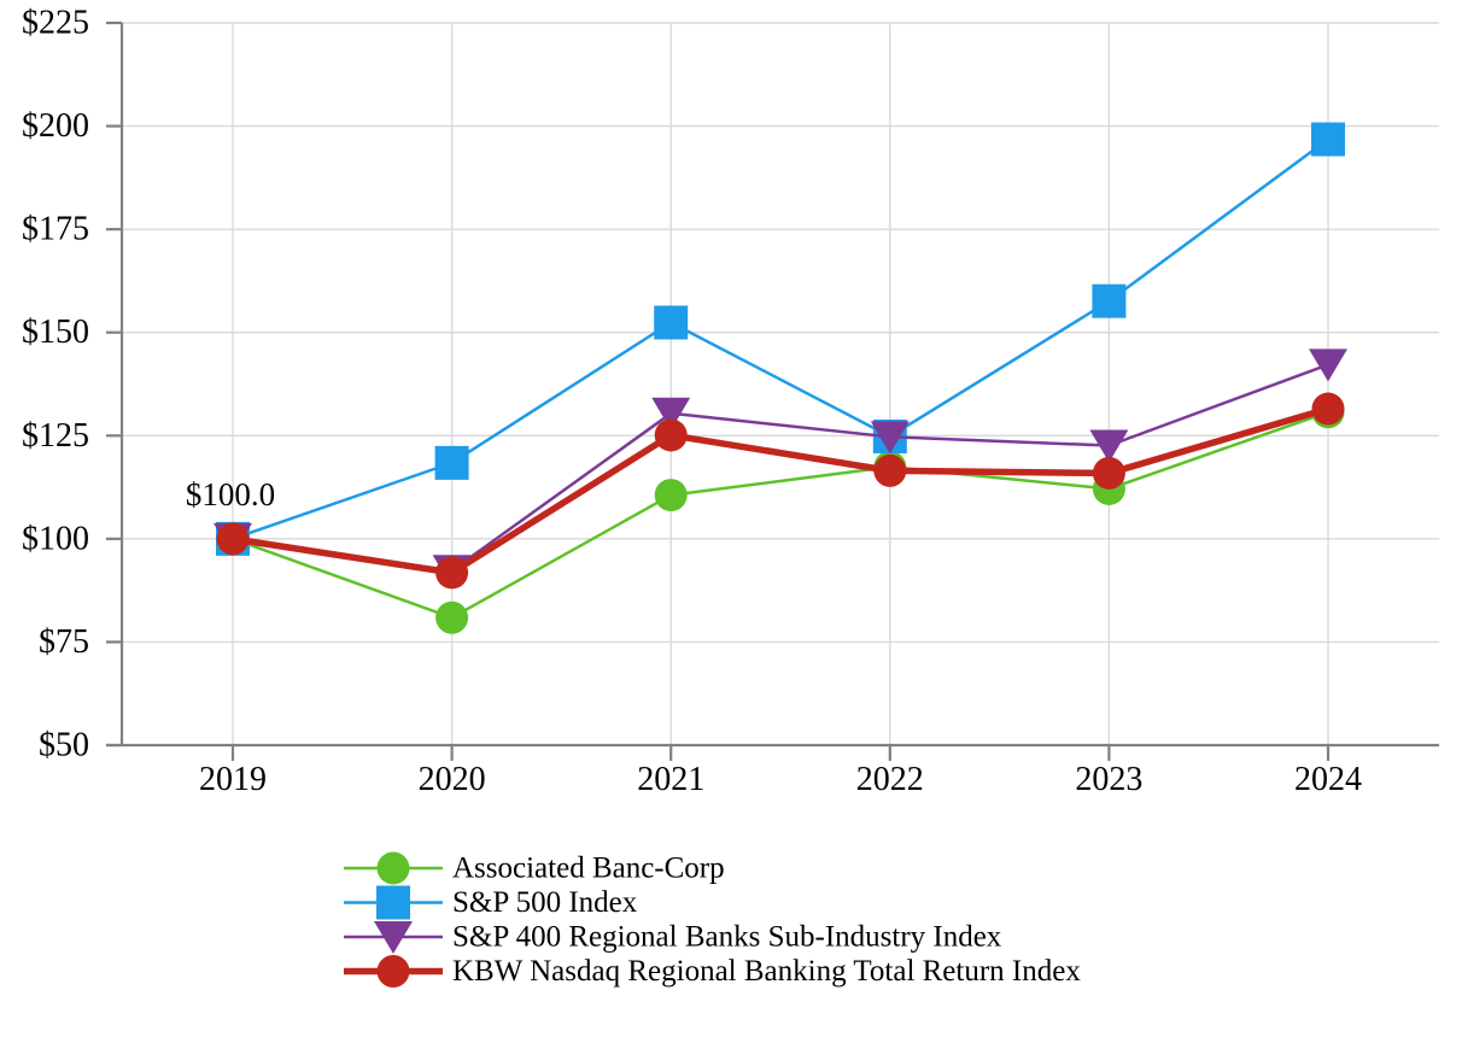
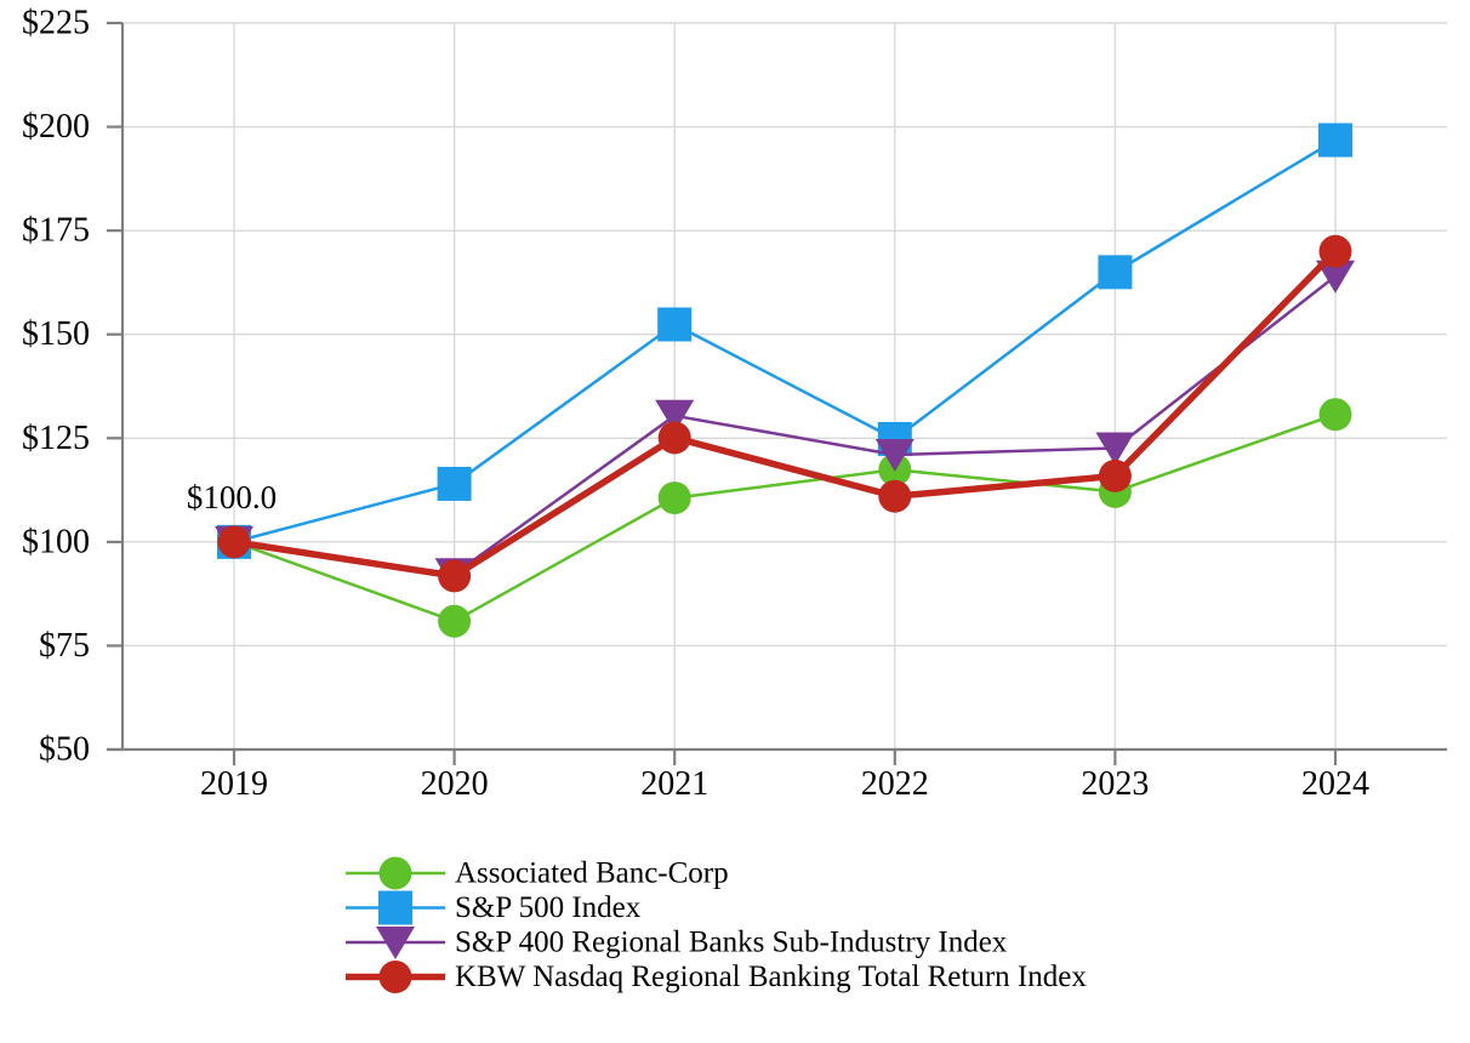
S&P 500 Index/2020: $118 -> $114
S&P 400 Regional Banks Sub-Industry Index/2022: $125 -> $121
KBW Nasdaq Regional Banking Total Return Index/2022: $116 -> $111
S&P 500 Index/2023: $158 -> $165
S&P 400 Regional Banks Sub-Industry Index/2024: $142 -> $164
KBW Nasdaq Regional Banking Total Return Index/2024: $132 -> $170
